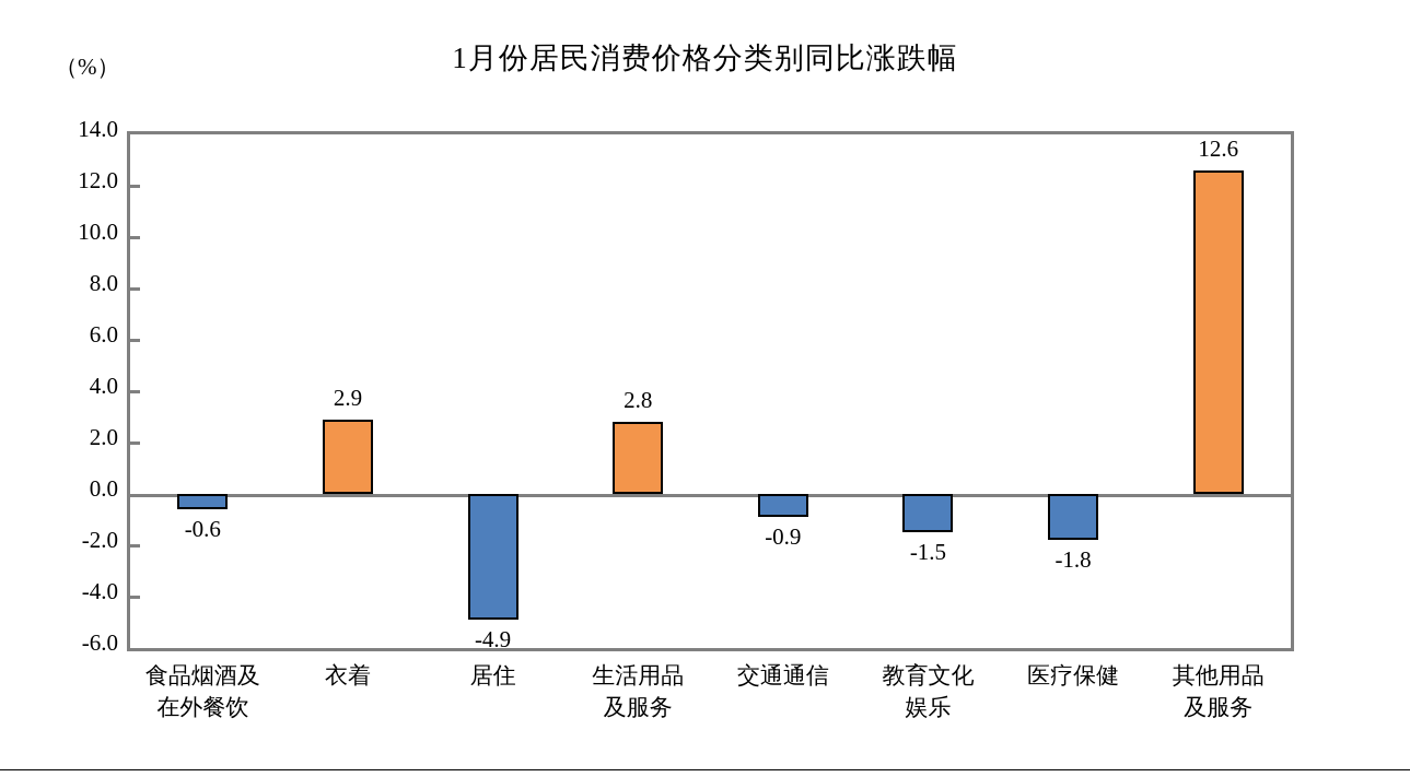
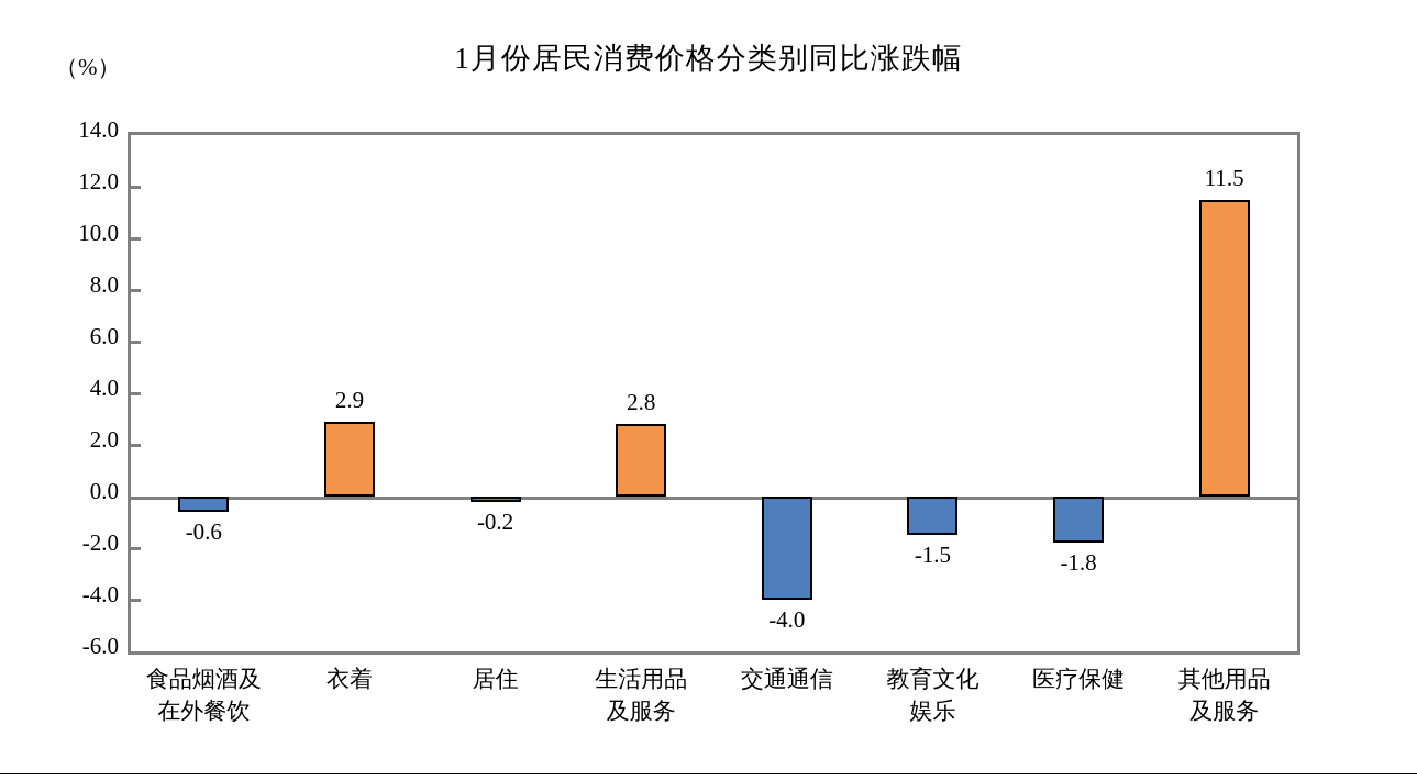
居住: -4.9 -> -0.2
交通通信: -0.9 -> -4.0
其他用品 及服务: 12.6 -> 11.5
